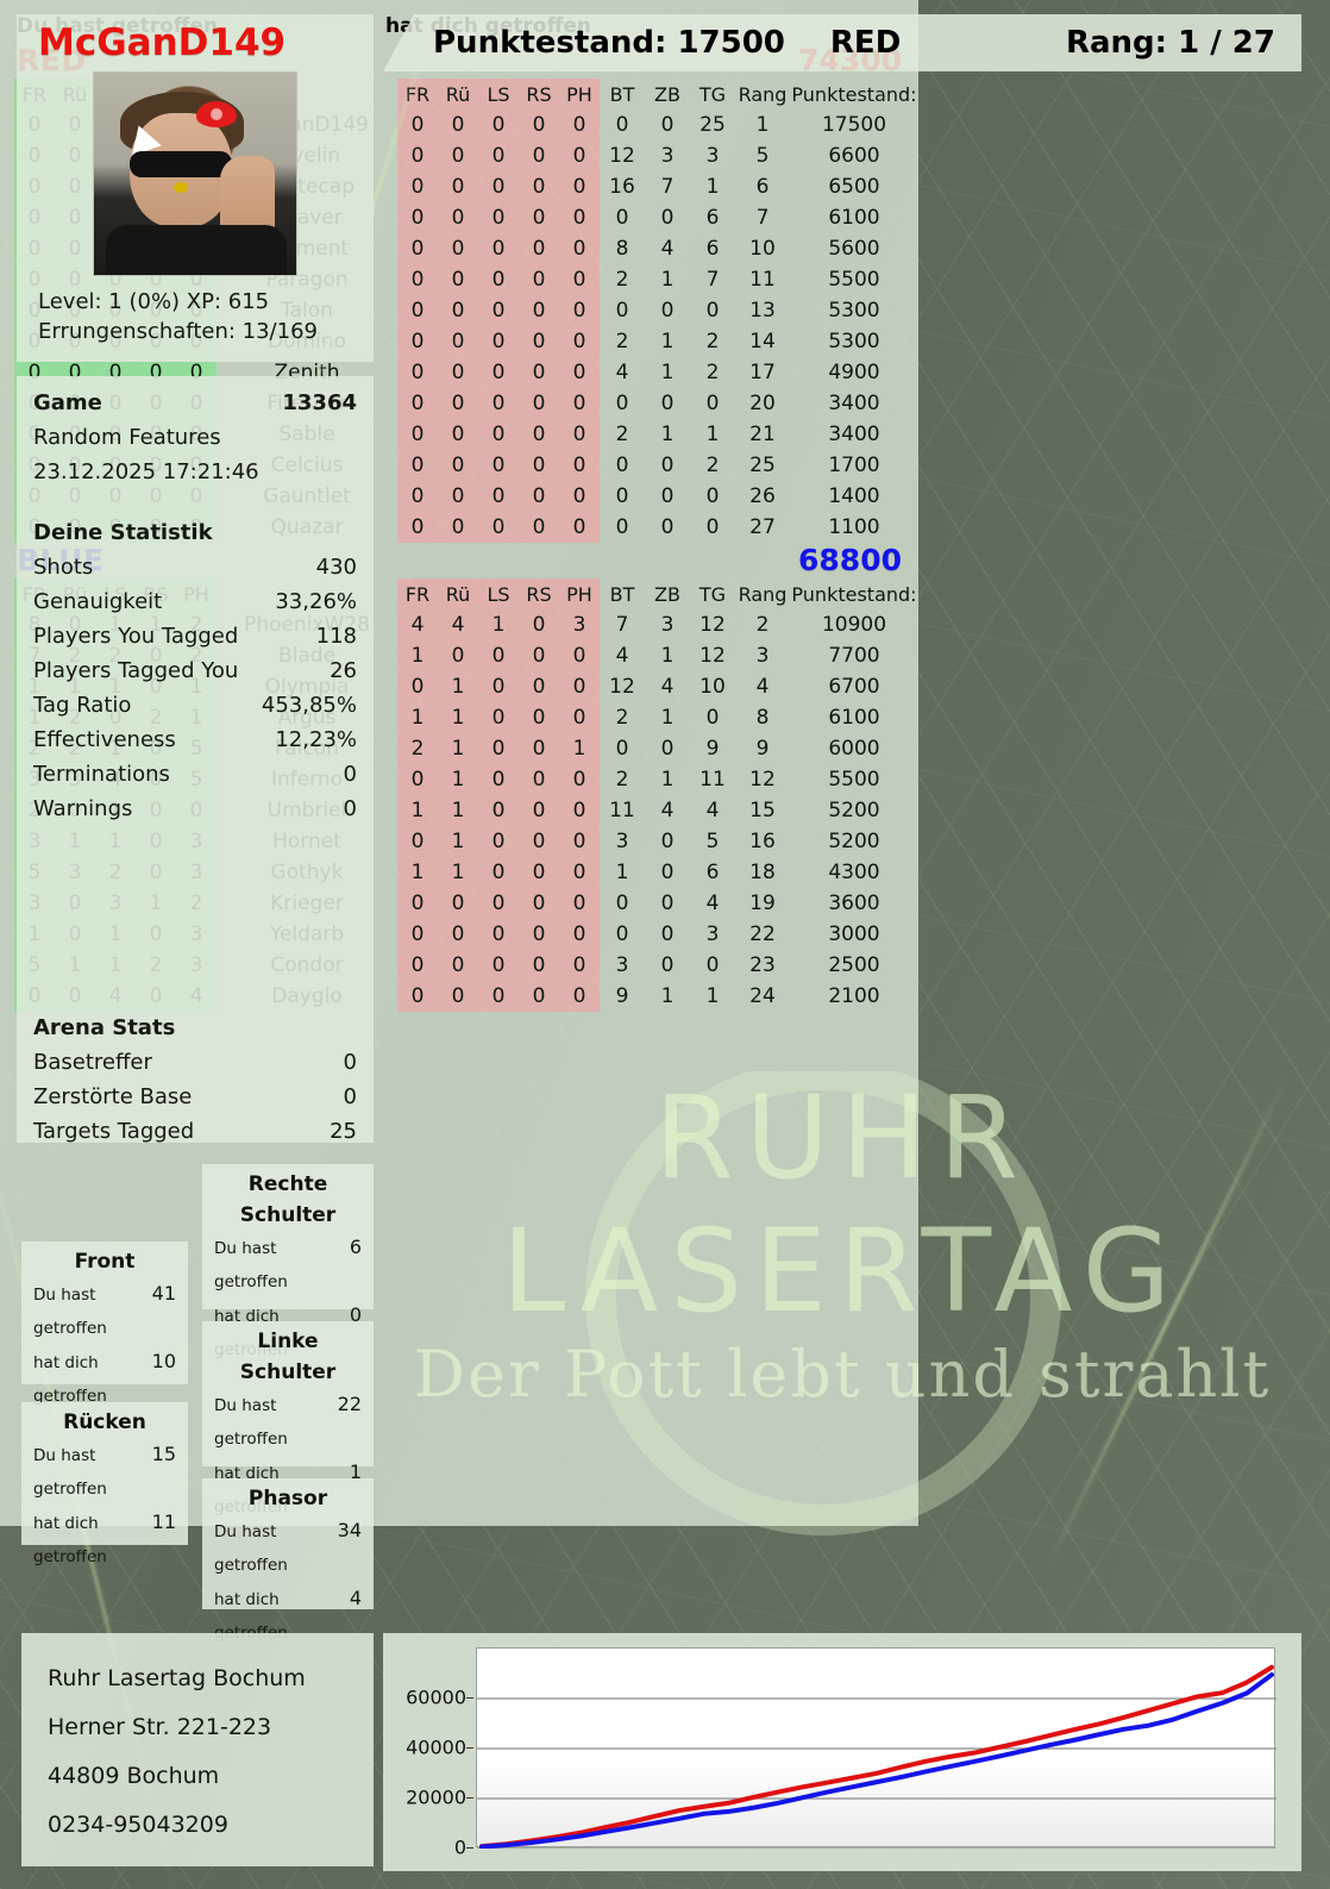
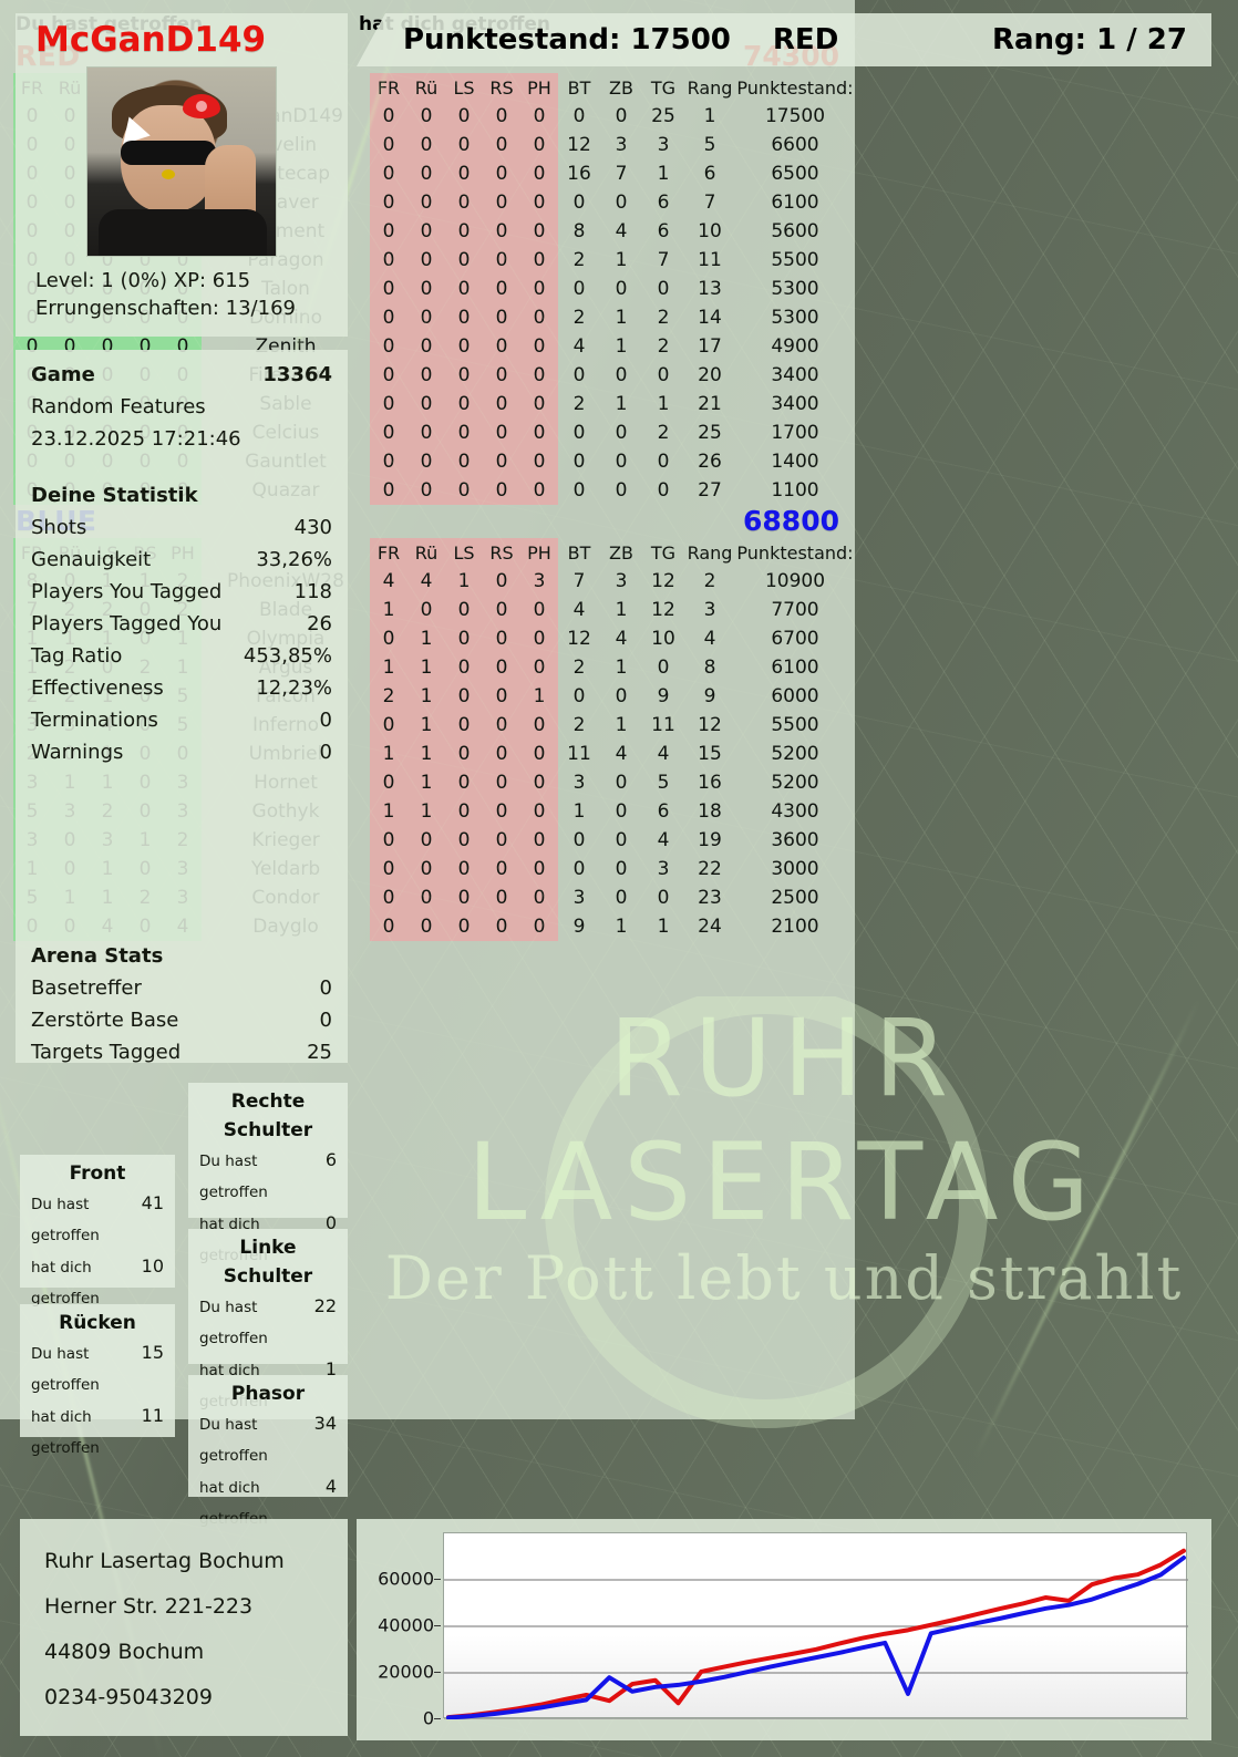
RED/7: 13000 -> 8000
BLUE/7: 10000 -> 18000
RED/10: 18000 -> 7000
BLUE/20: 35000 -> 11000
RED/27: 55000 -> 51000
